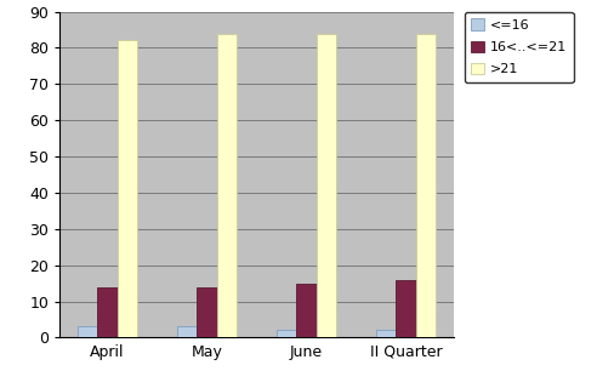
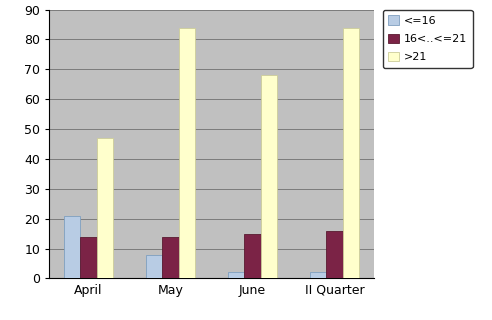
<=16/April: 3 -> 21
>21/April: 82 -> 47
<=16/May: 3 -> 8
>21/June: 84 -> 68
